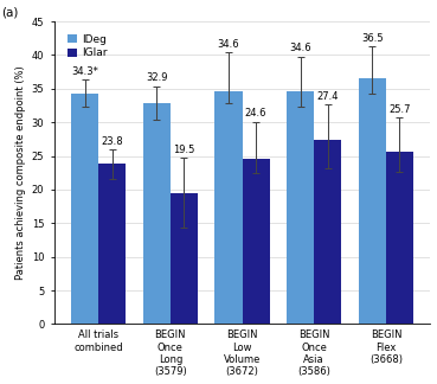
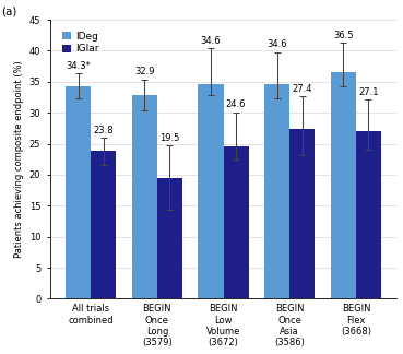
IGlar/BEGIN Flex (3668): 25.7 -> 27.1
